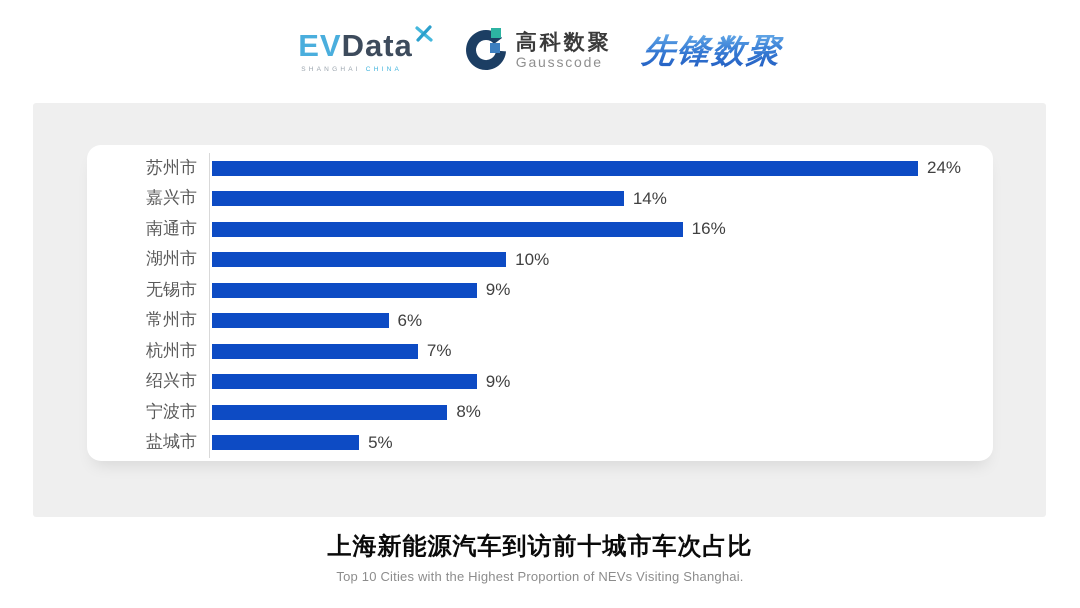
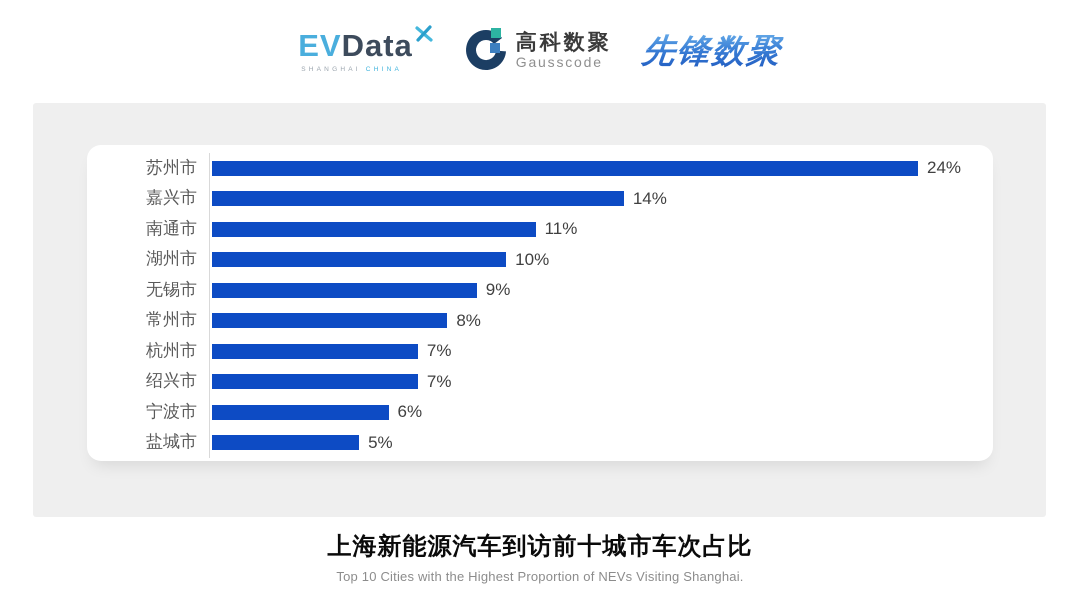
南通市: 16% -> 11%
常州市: 6% -> 8%
绍兴市: 9% -> 7%
宁波市: 8% -> 6%
